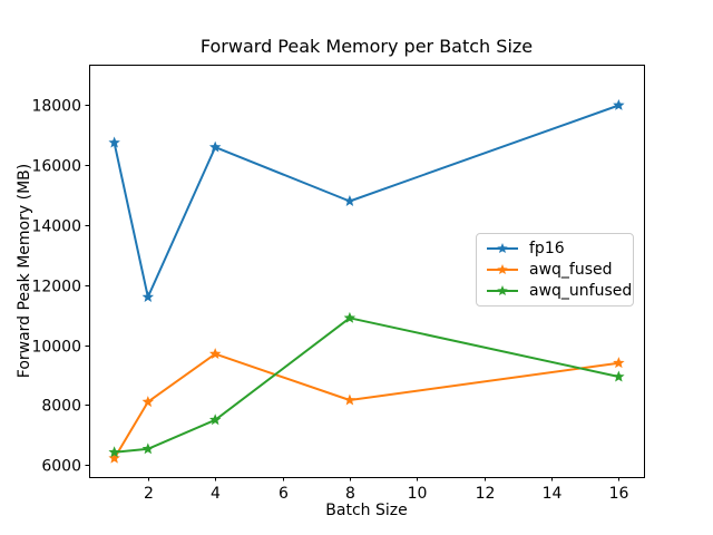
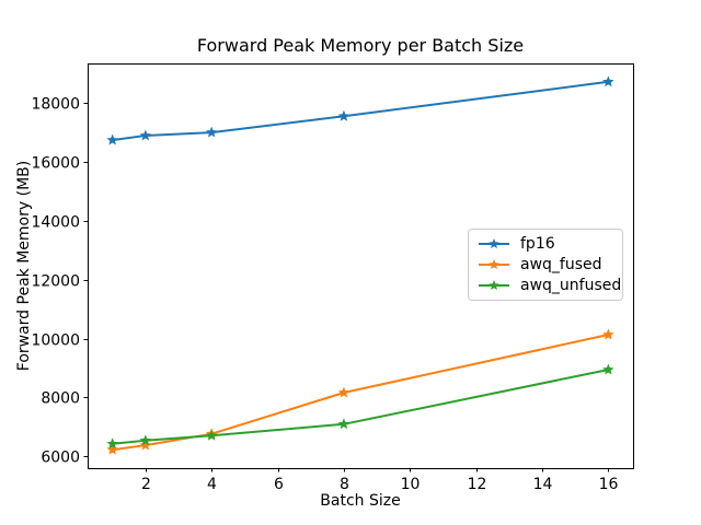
fp16/2: 11600 -> 16900
awq_fused/2: 8100 -> 6400
fp16/4: 16600 -> 17000
awq_fused/4: 9700 -> 6800
awq_unfused/4: 7500 -> 6700
fp16/8: 14800 -> 17600
awq_unfused/8: 10900 -> 7100
fp16/16: 18000 -> 18700
awq_fused/16: 9400 -> 10100
